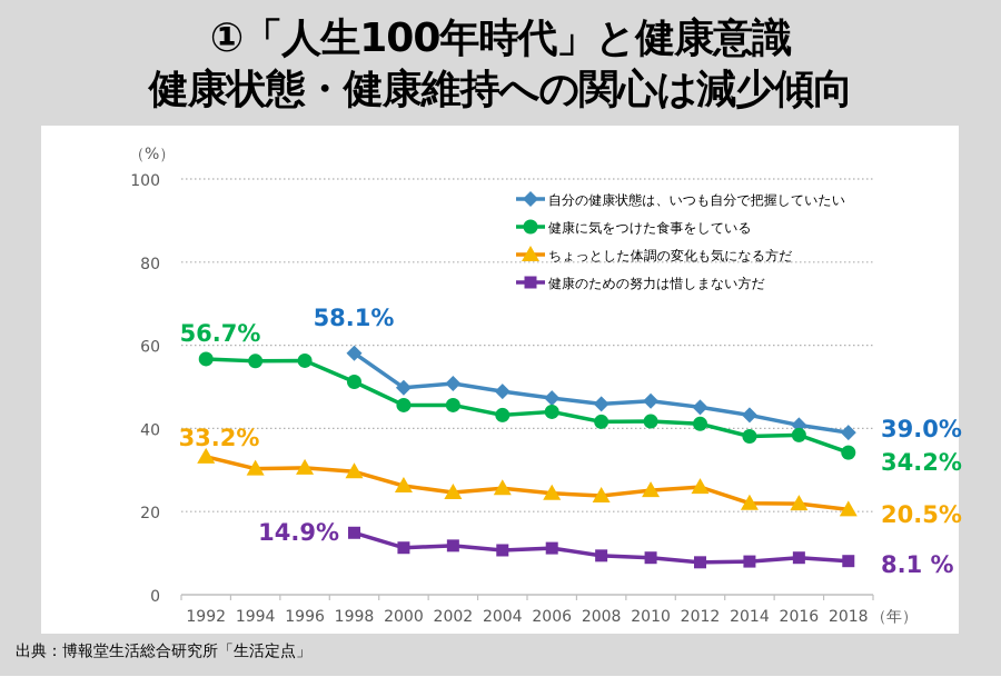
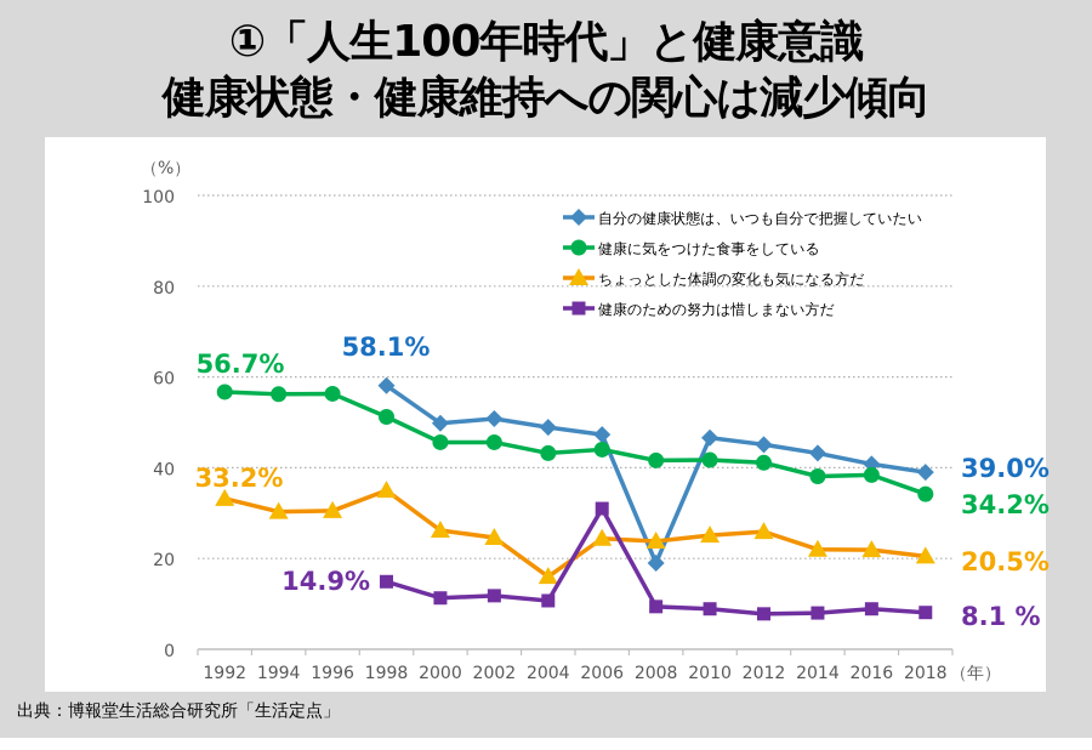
ちょっとした体調の変化も気になる方だ/1998: 30 -> 35
ちょっとした体調の変化も気になる方だ/2004: 26 -> 16
健康のための努力は惜しまない方だ/2006: 11 -> 31
自分の健康状態は、いつも自分で把握していたい/2008: 46 -> 19
